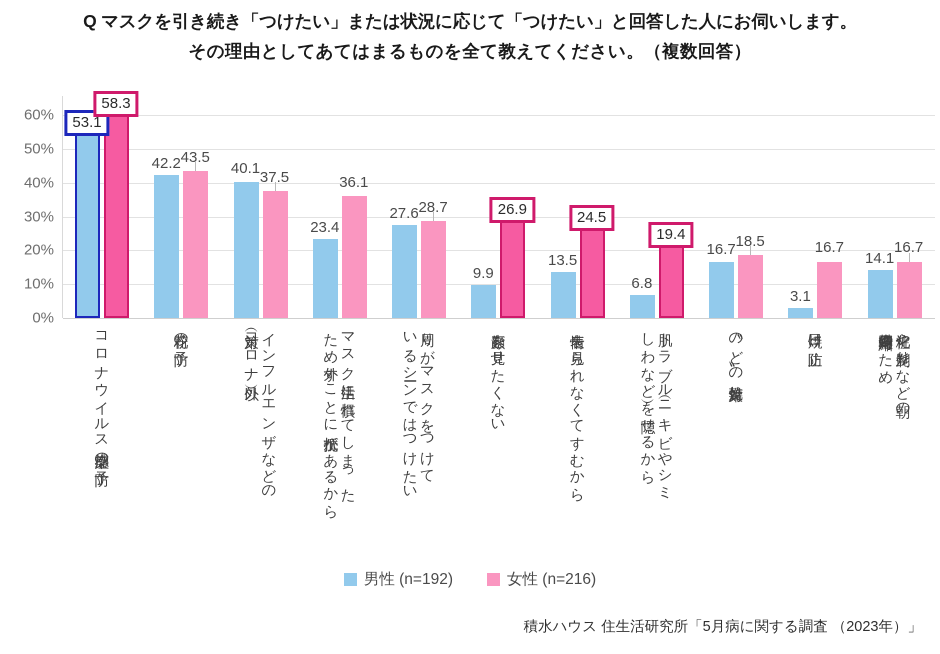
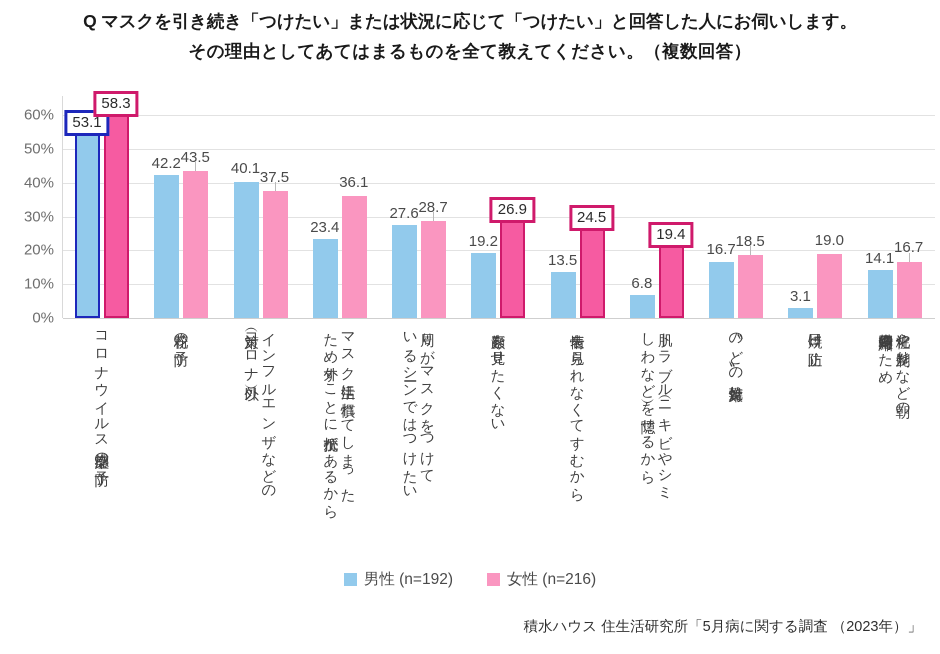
男性 (n=192)/素顔を見せたくない: 9.9 -> 19.2
女性 (n=216)/日焼け防止: 16.7 -> 19.0
